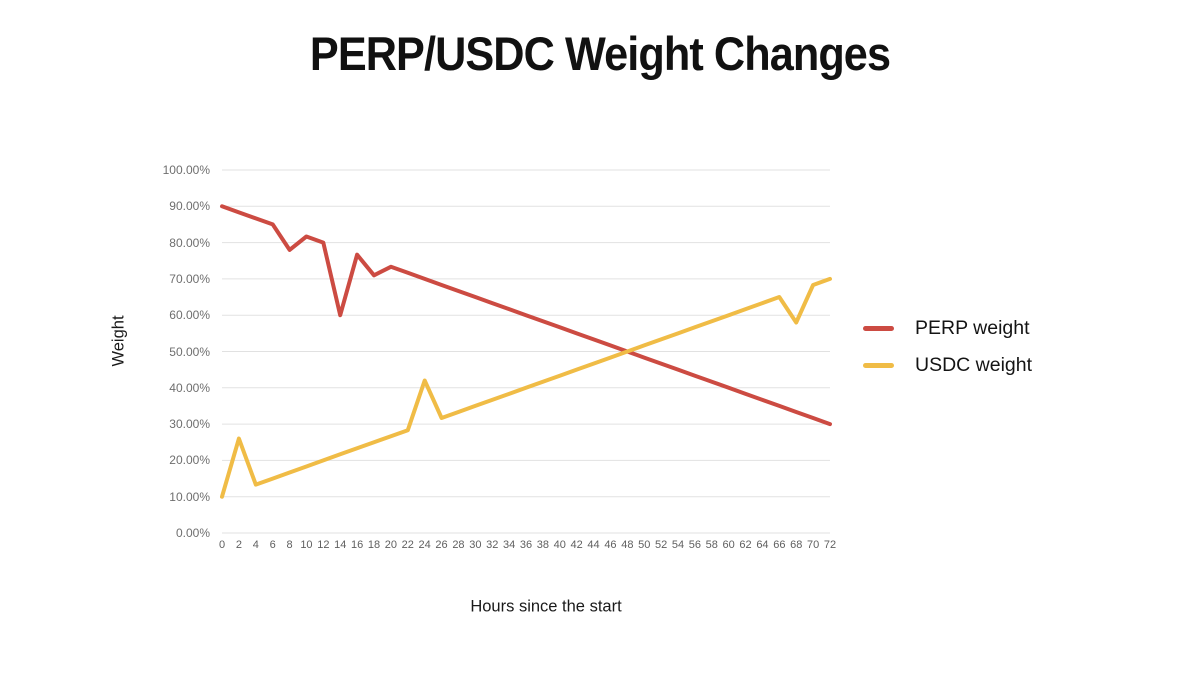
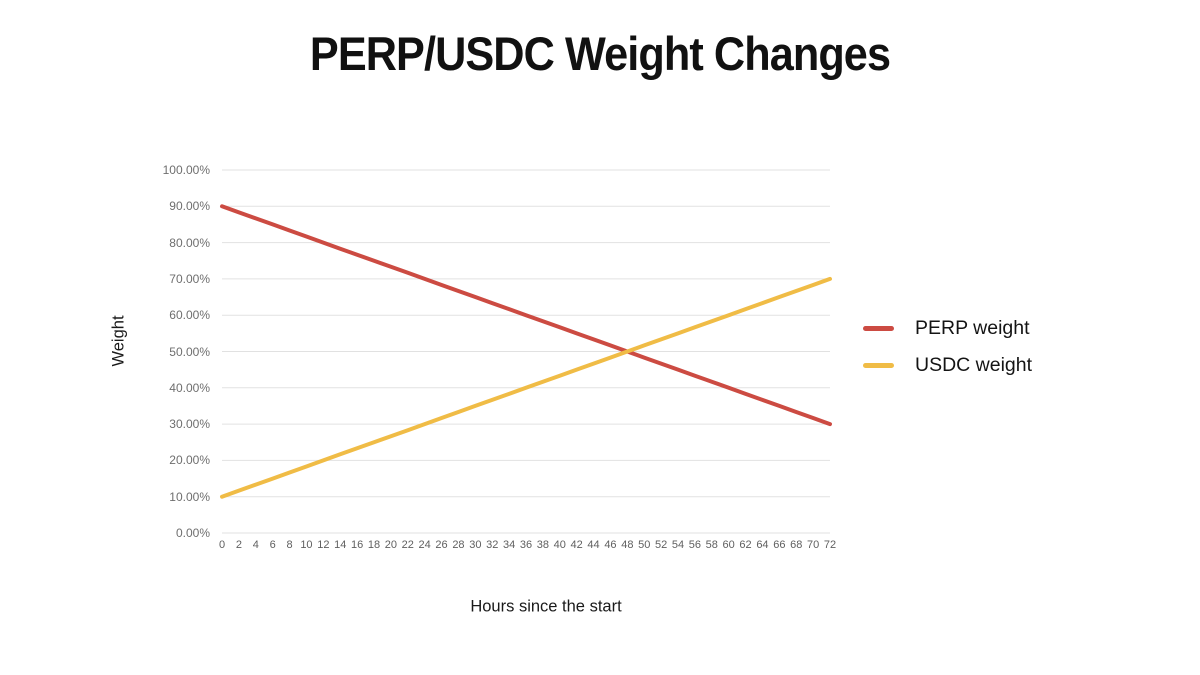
USDC weight/2: 26% -> 12%
PERP weight/8: 78% -> 83%
PERP weight/14: 60% -> 78%
PERP weight/18: 71% -> 75%
USDC weight/24: 42% -> 30%
USDC weight/68: 58% -> 67%
